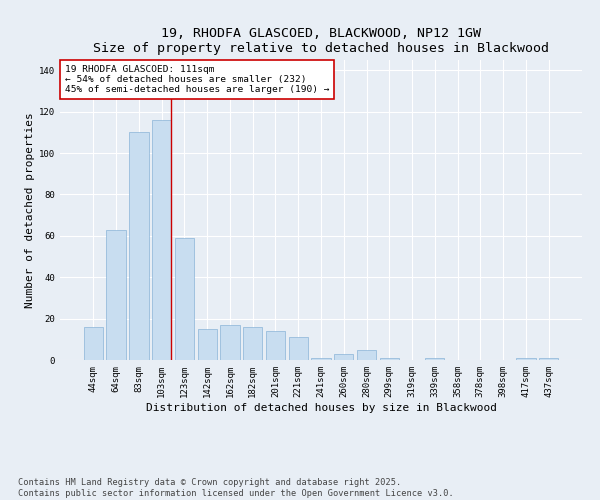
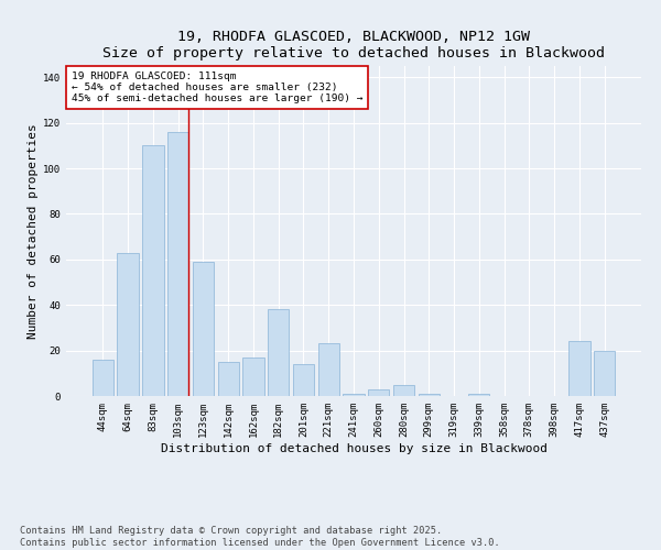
182sqm: 16 -> 38
221sqm: 11 -> 23
417sqm: 1 -> 24
437sqm: 1 -> 20
